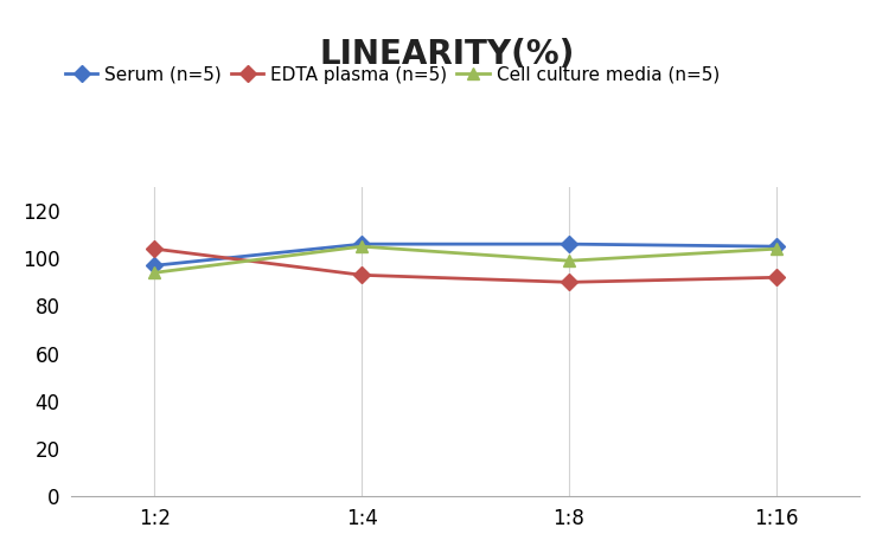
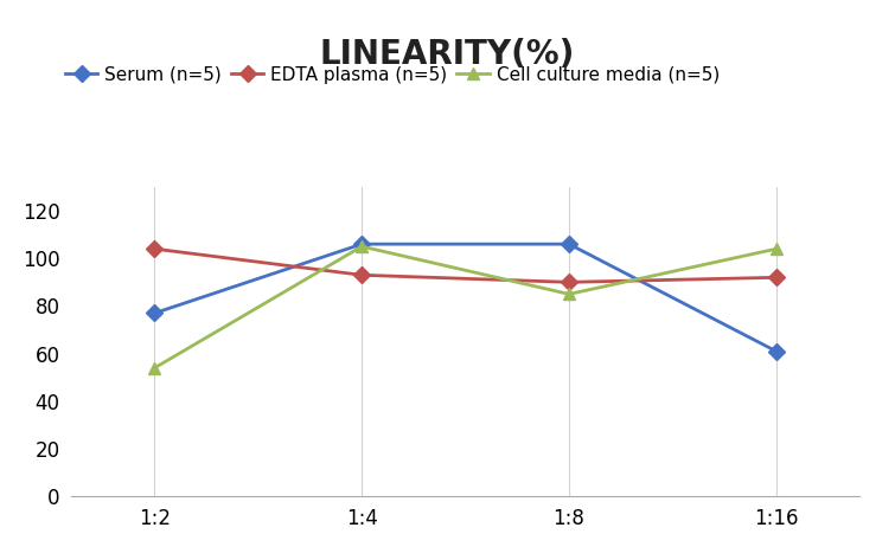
Serum (n=5)/1:2: 97 -> 77
Cell culture media (n=5)/1:2: 94 -> 54
Cell culture media (n=5)/1:8: 99 -> 85
Serum (n=5)/1:16: 105 -> 61
